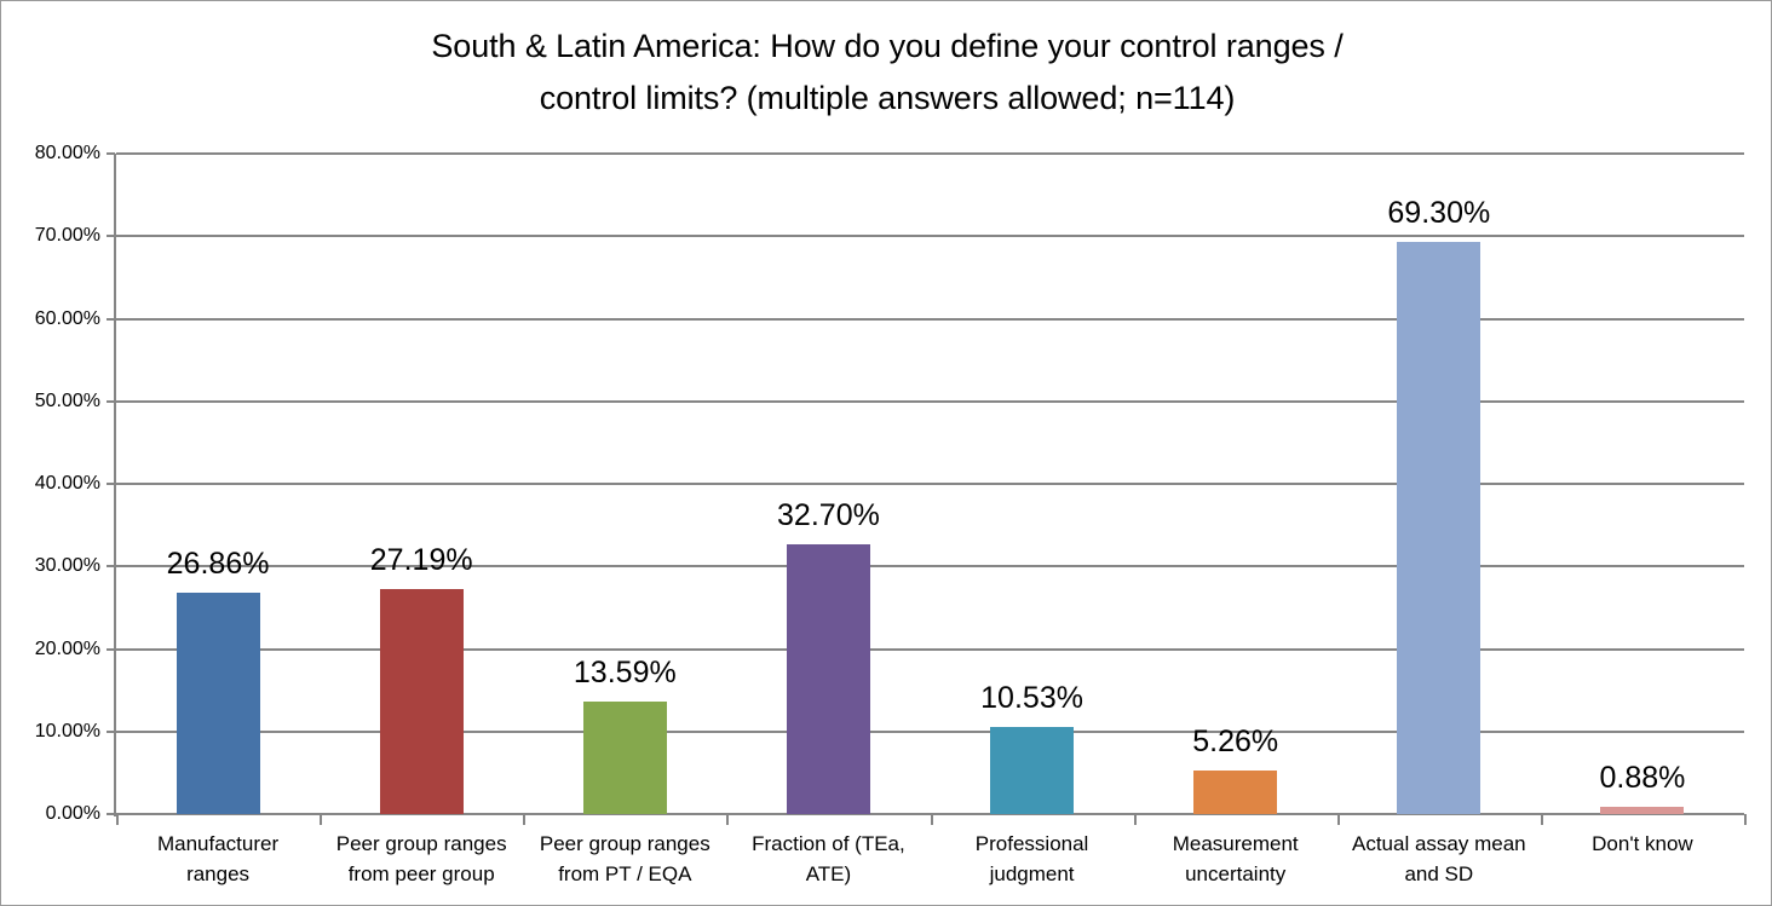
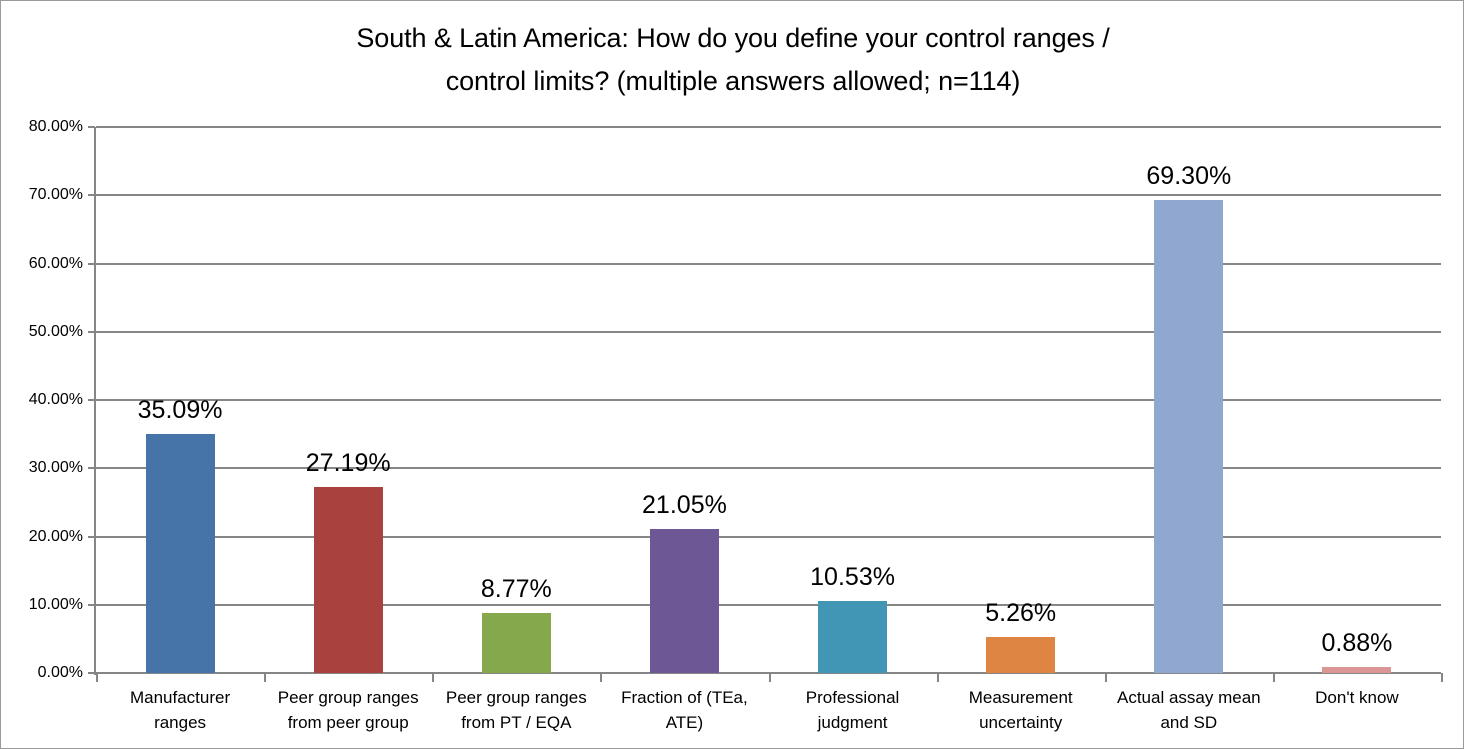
Manufacturer ranges: 26.86% -> 35.09%
Peer group ranges from PT / EQA: 13.59% -> 8.77%
Fraction of (TEa, ATE): 32.70% -> 21.05%
